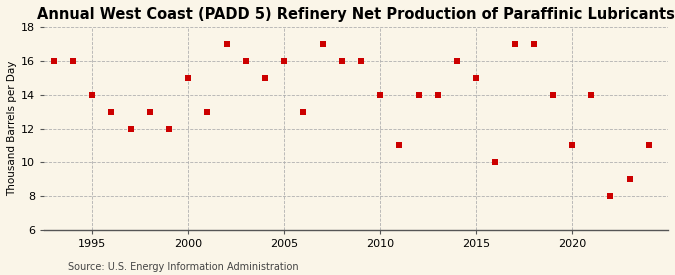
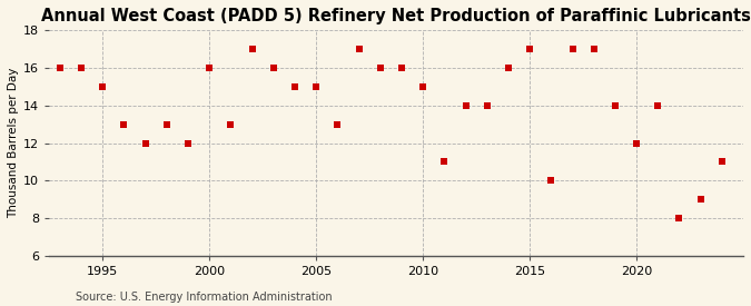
1995: 14 -> 15
2000: 15 -> 16
2005: 16 -> 15
2010: 14 -> 15
2015: 15 -> 17
2020: 11 -> 12
